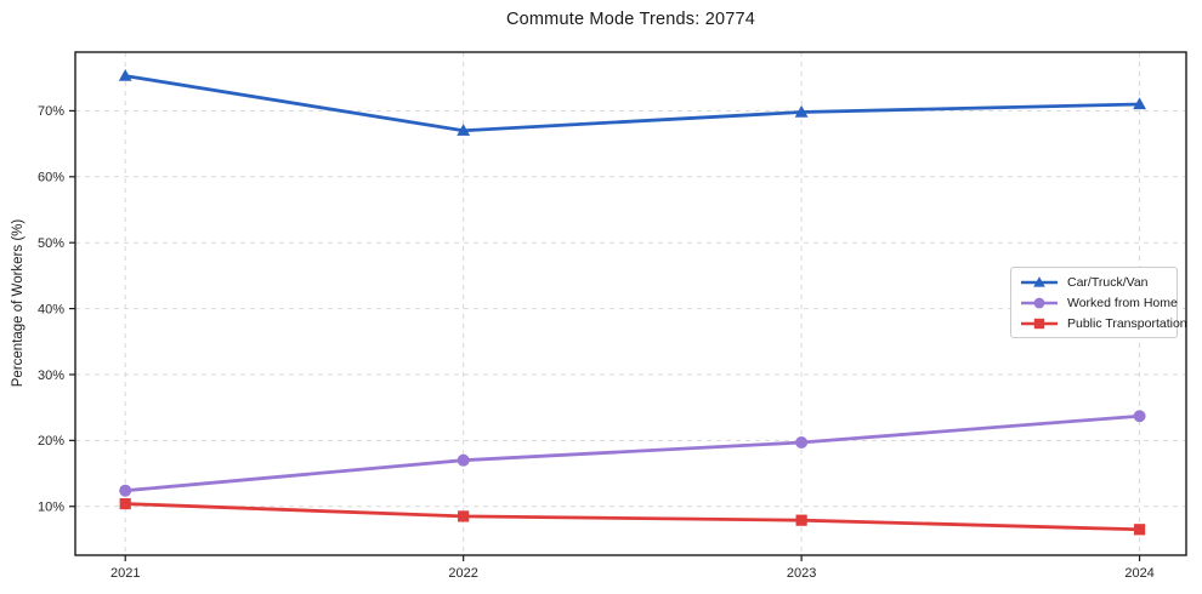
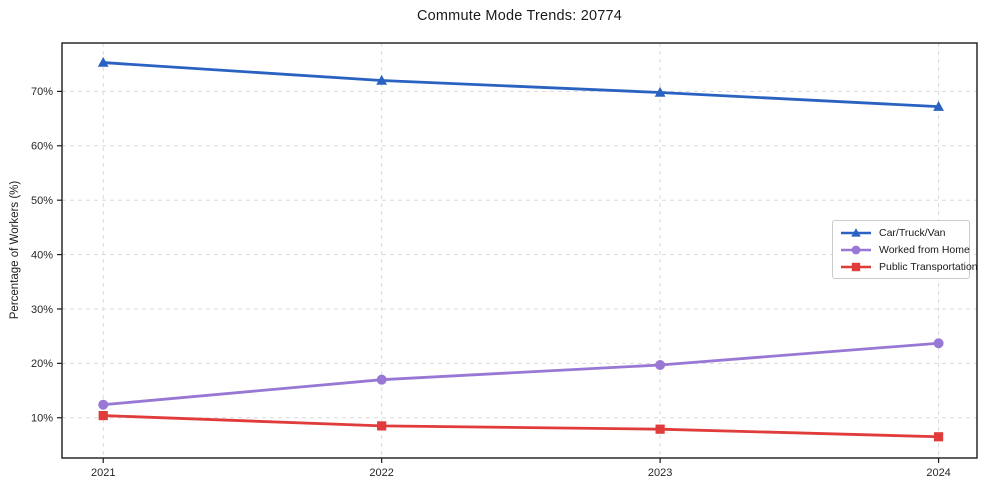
Car/Truck/Van/2022: 67% -> 72%
Car/Truck/Van/2024: 71% -> 67%
